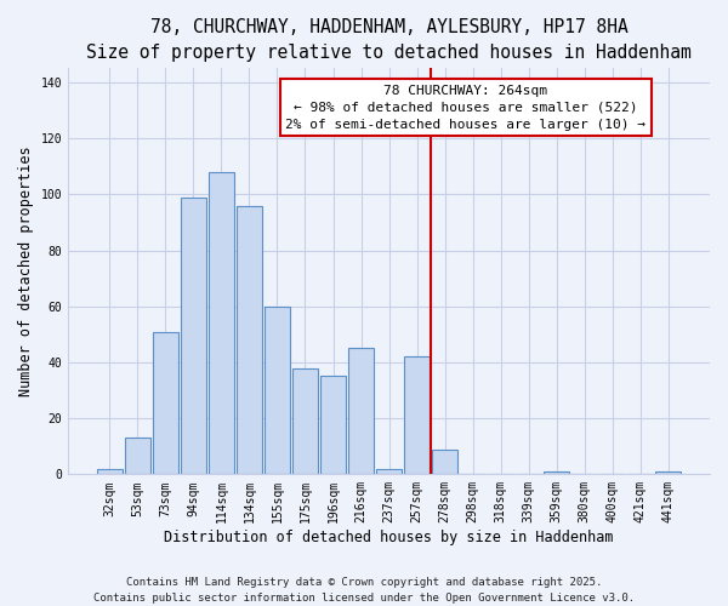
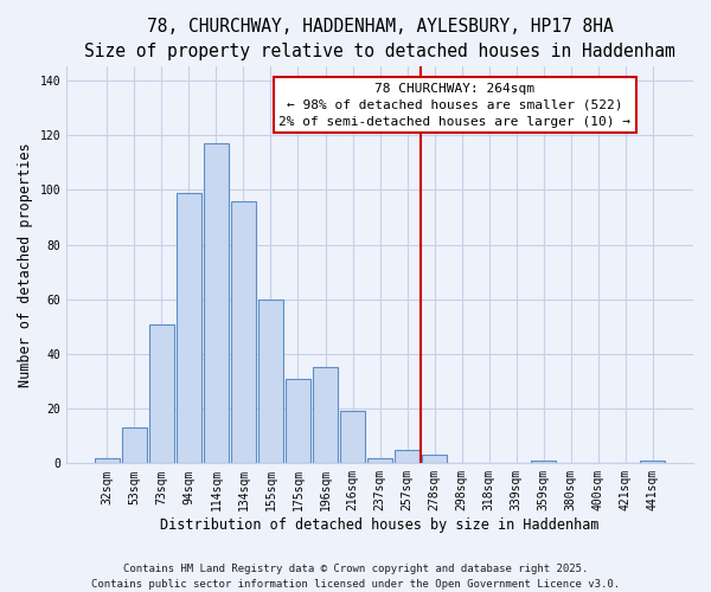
114sqm: 108 -> 117
175sqm: 38 -> 31
216sqm: 45 -> 19
257sqm: 42 -> 5
278sqm: 9 -> 3
